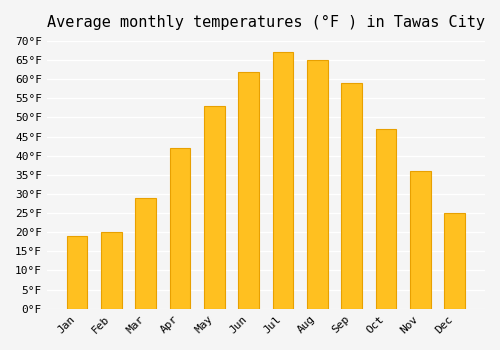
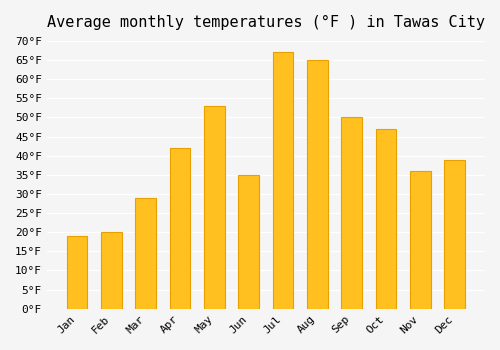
Jun: 62°F -> 35°F
Sep: 59°F -> 50°F
Dec: 25°F -> 39°F
